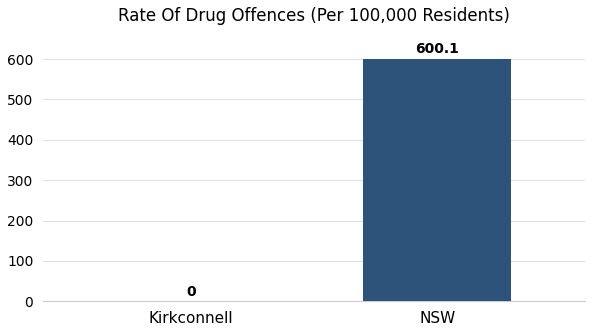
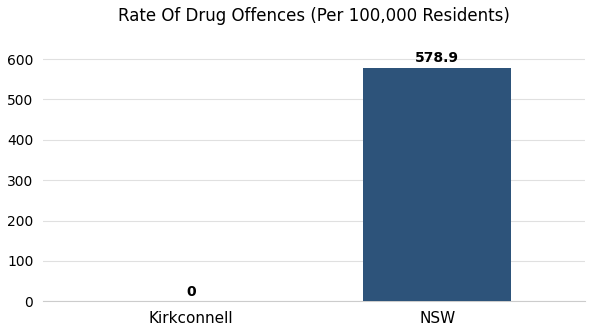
NSW: 600.1 -> 578.9
